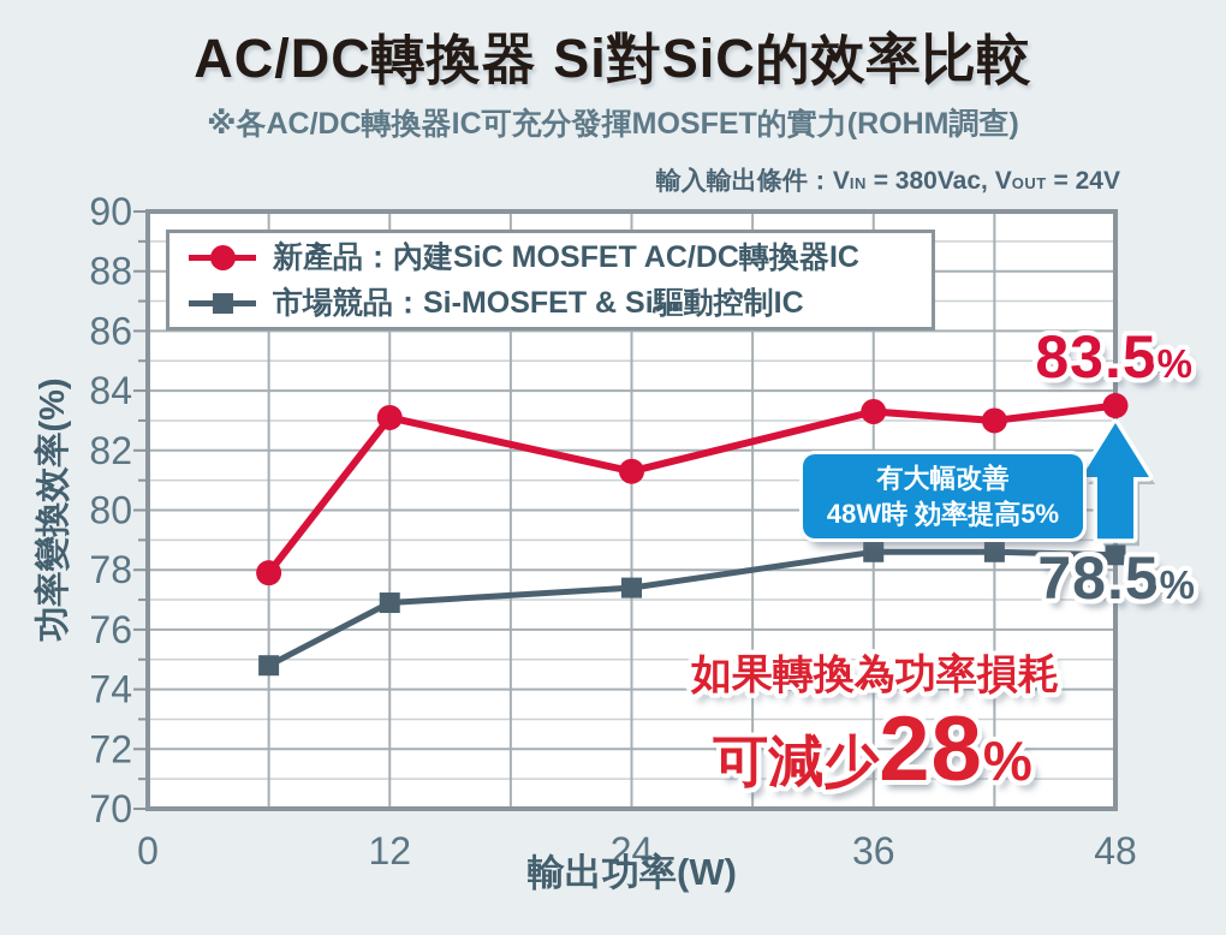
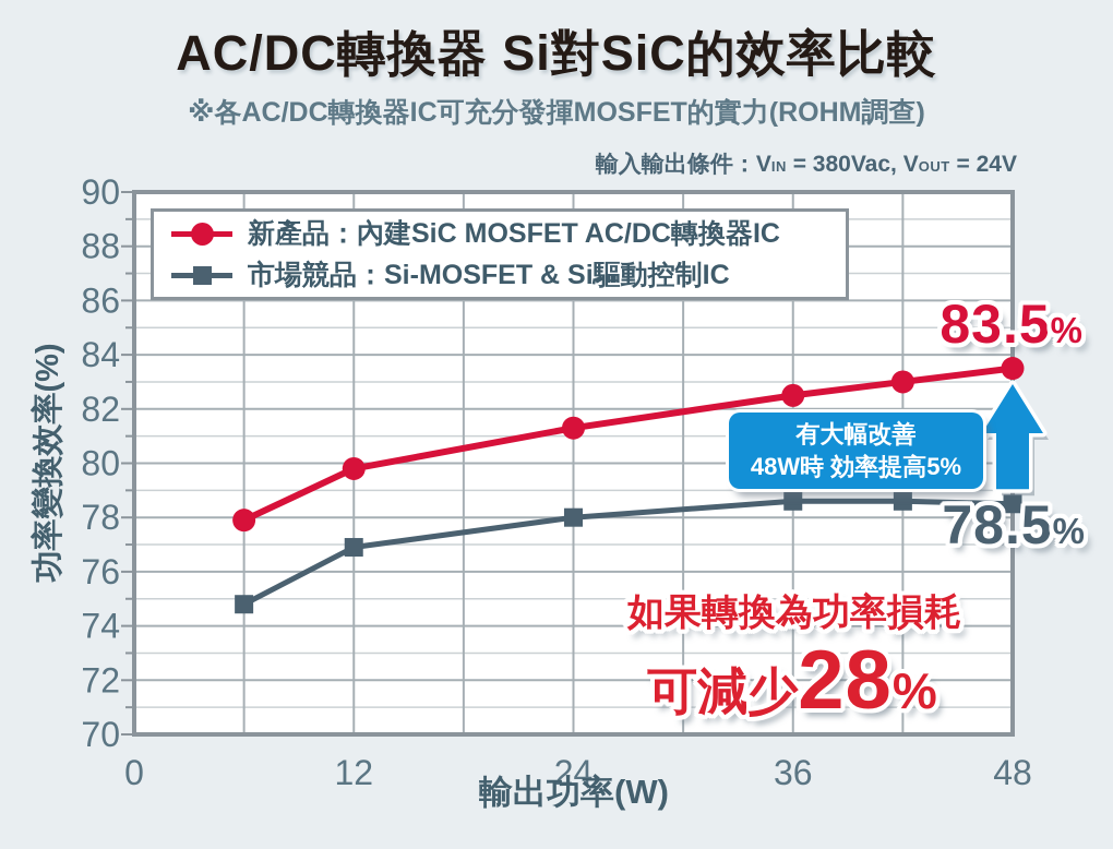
新產品：內建SiC MOSFET AC/DC轉換器IC/12: 83.1 -> 79.8
市場競品：Si-MOSFET & Si驅動控制IC/24: 77.4 -> 78.0
新產品：內建SiC MOSFET AC/DC轉換器IC/36: 83.3 -> 82.5
